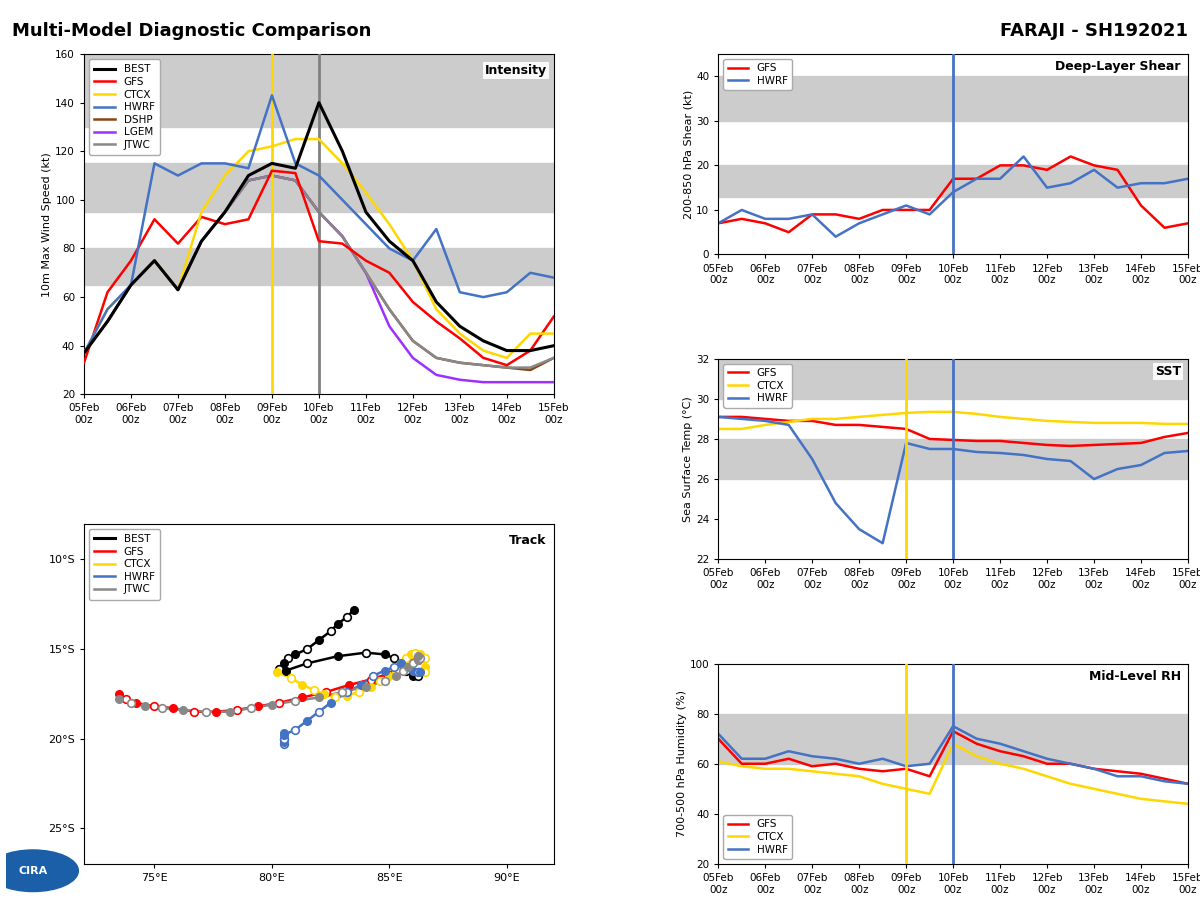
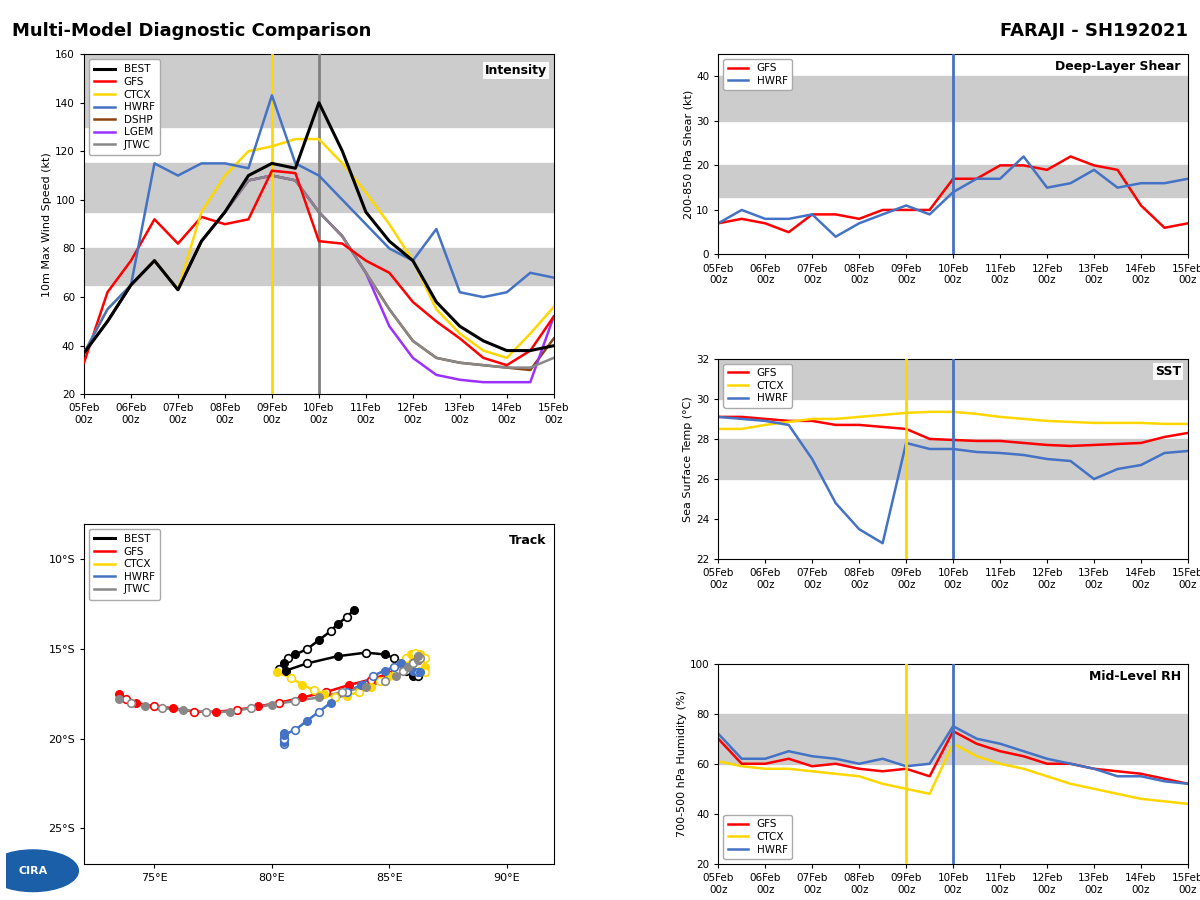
CTCX/15Feb 00z: 45 -> 56
DSHP/15Feb 00z: 35 -> 43
LGEM/15Feb 00z: 25 -> 52
